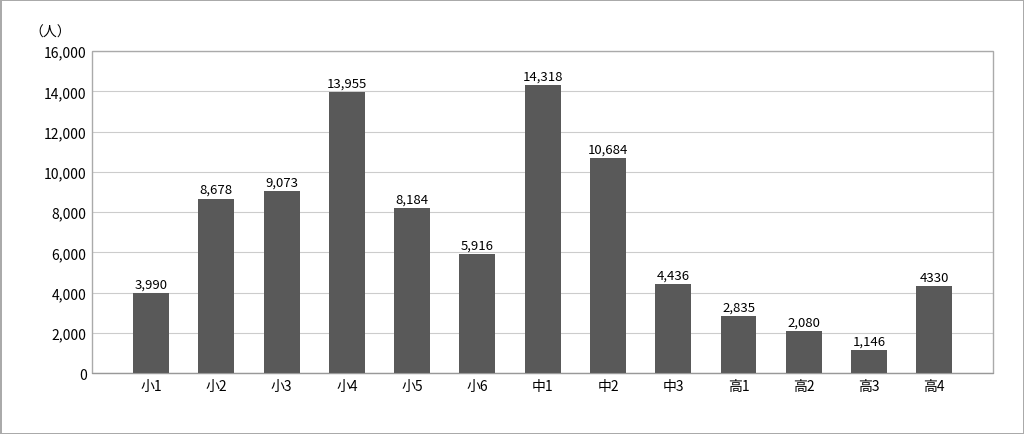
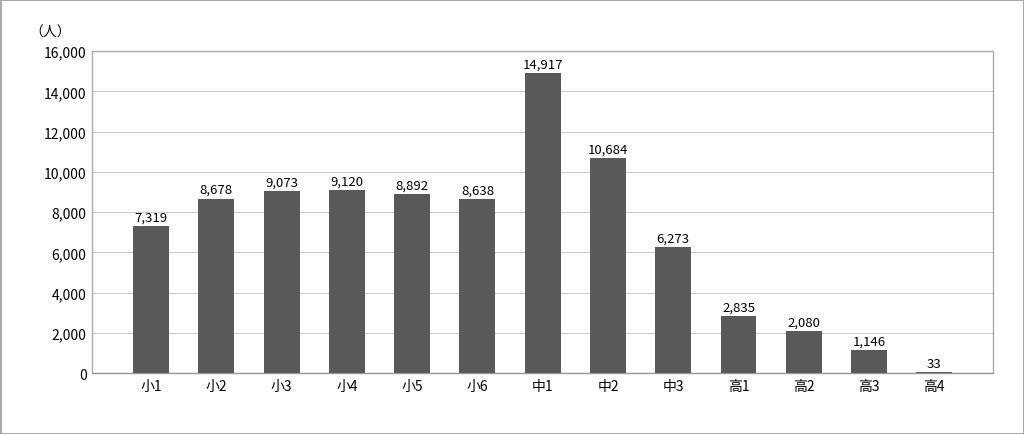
小1: 3,990 -> 7,319
小4: 13,955 -> 9,120
小5: 8,184 -> 8,892
小6: 5,916 -> 8,638
中1: 14,318 -> 14,917
中3: 4,436 -> 6,273
高4: 4330 -> 33
